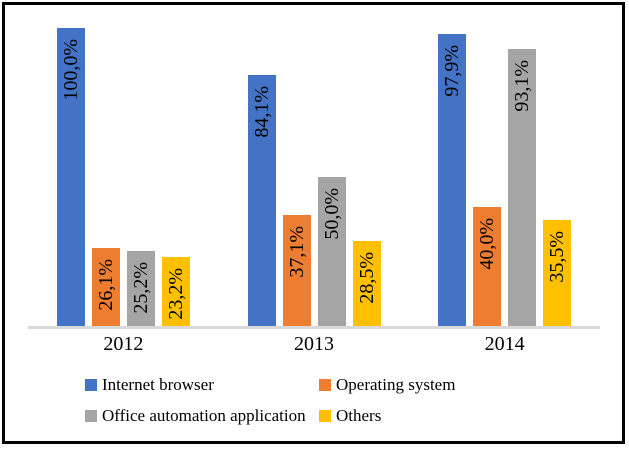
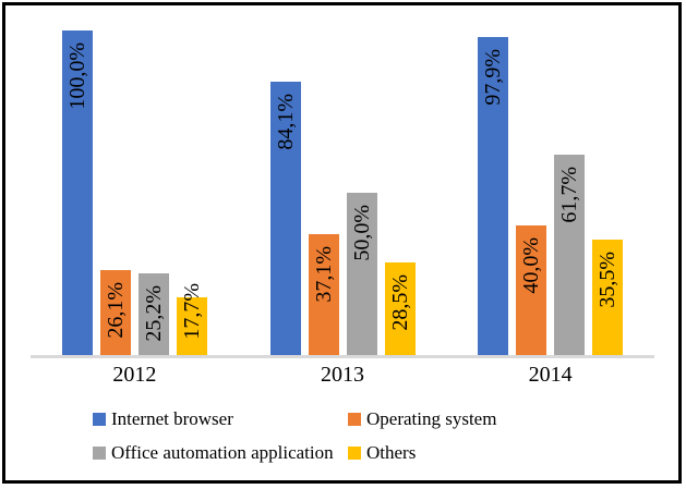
Others/2012: 23,2% -> 17,7%
Office automation application/2014: 93,1% -> 61,7%
